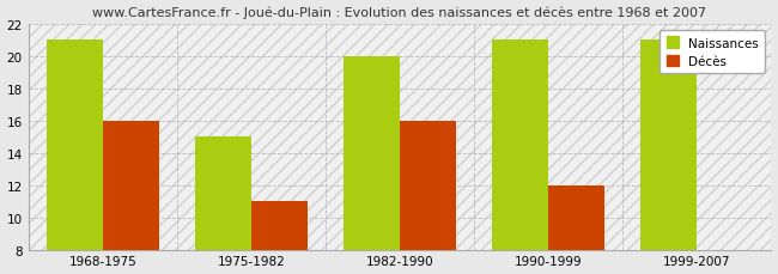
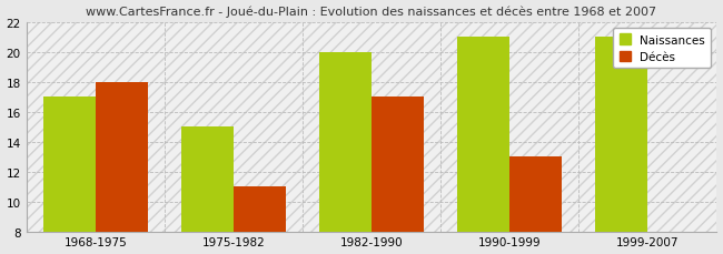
Naissances/1968-1975: 21 -> 17
Décès/1968-1975: 16 -> 18
Décès/1982-1990: 16 -> 17
Décès/1990-1999: 12 -> 13
